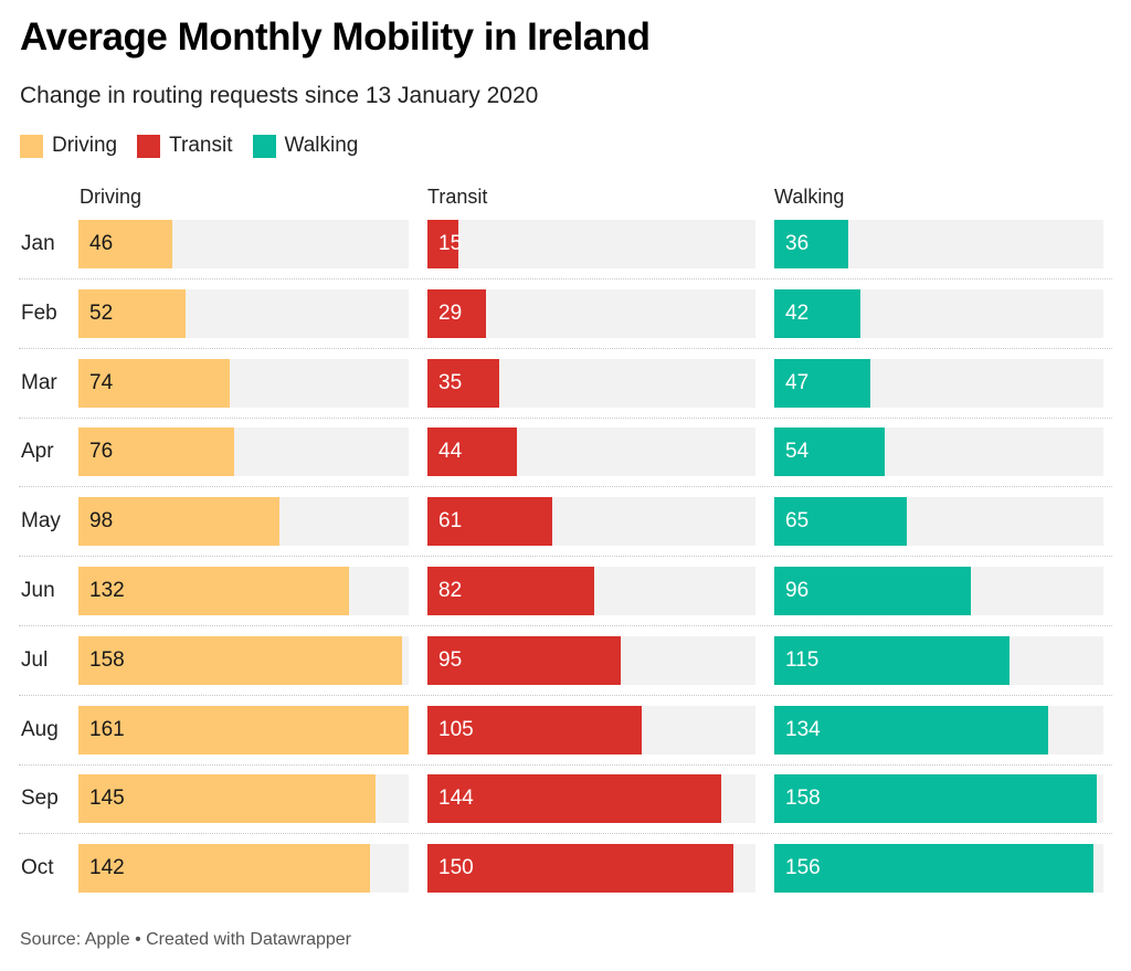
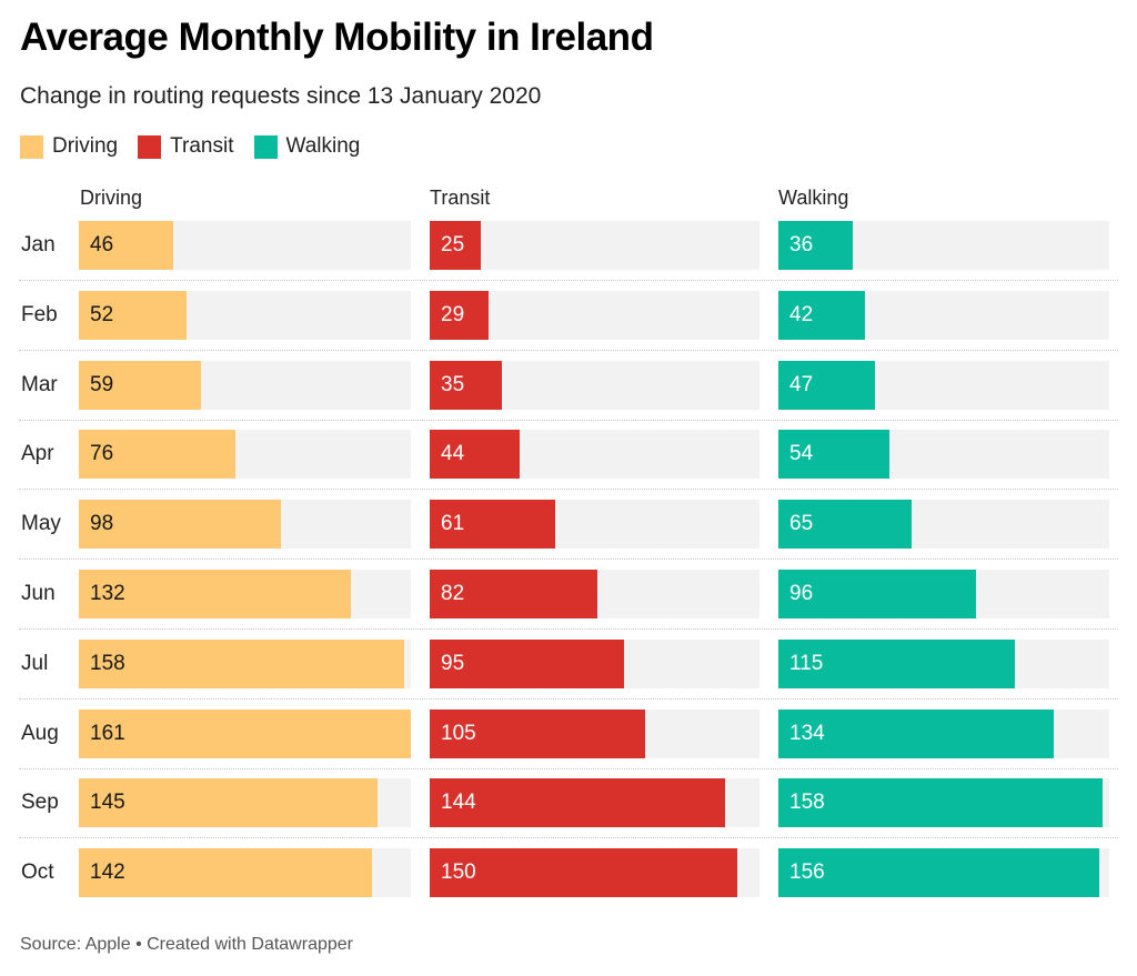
Transit/Jan: 15 -> 25
Driving/Mar: 74 -> 59
